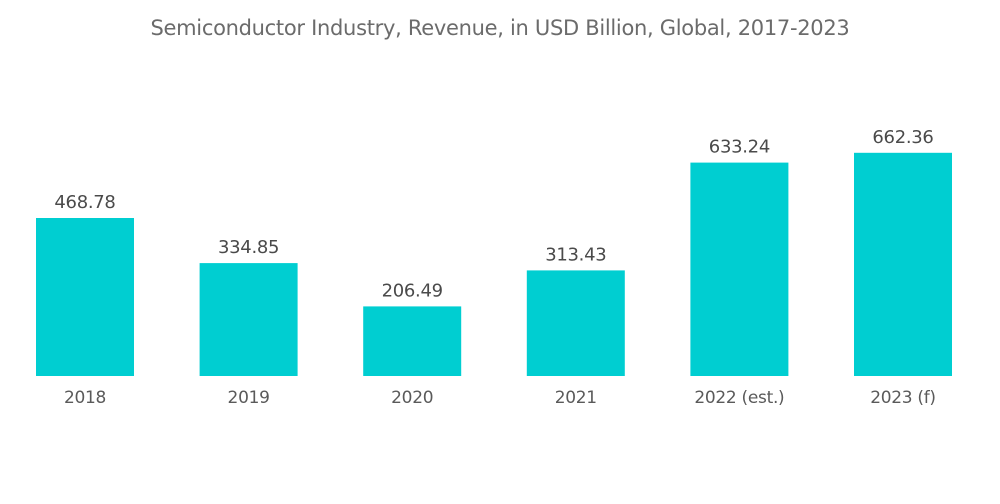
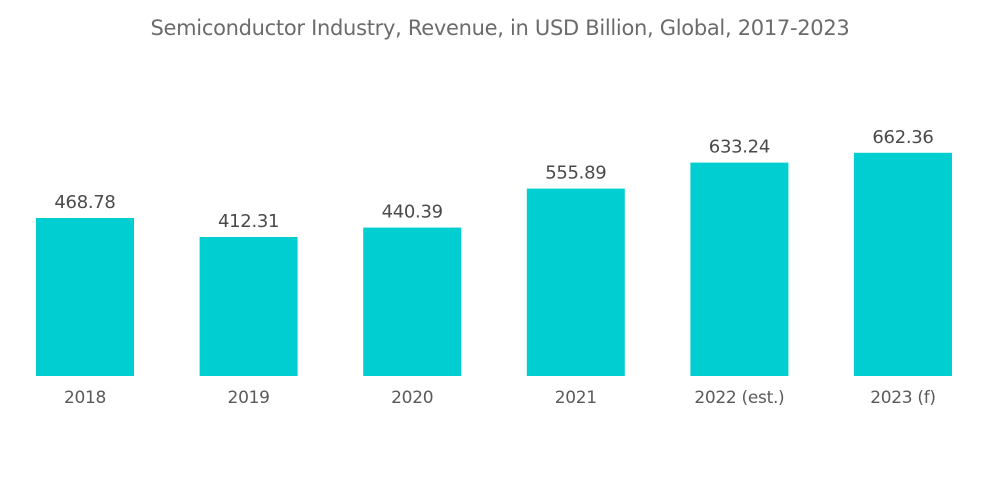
2019: 334.85 -> 412.31
2020: 206.49 -> 440.39
2021: 313.43 -> 555.89
